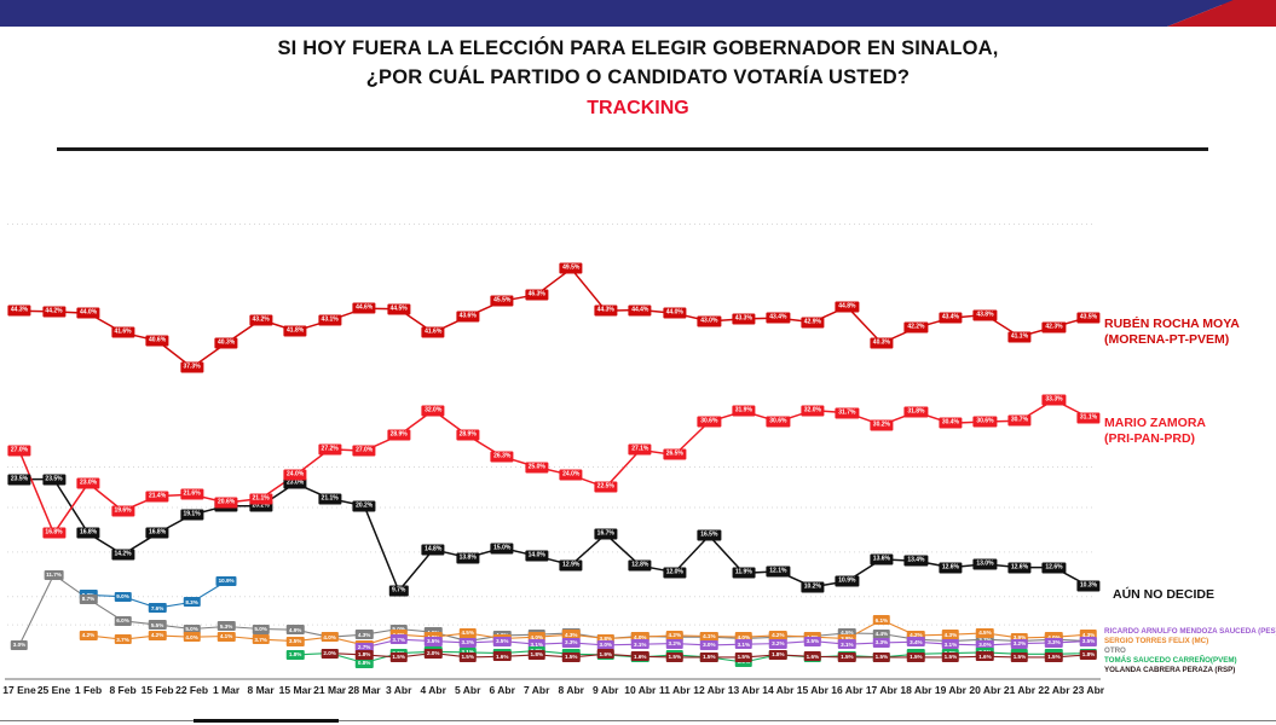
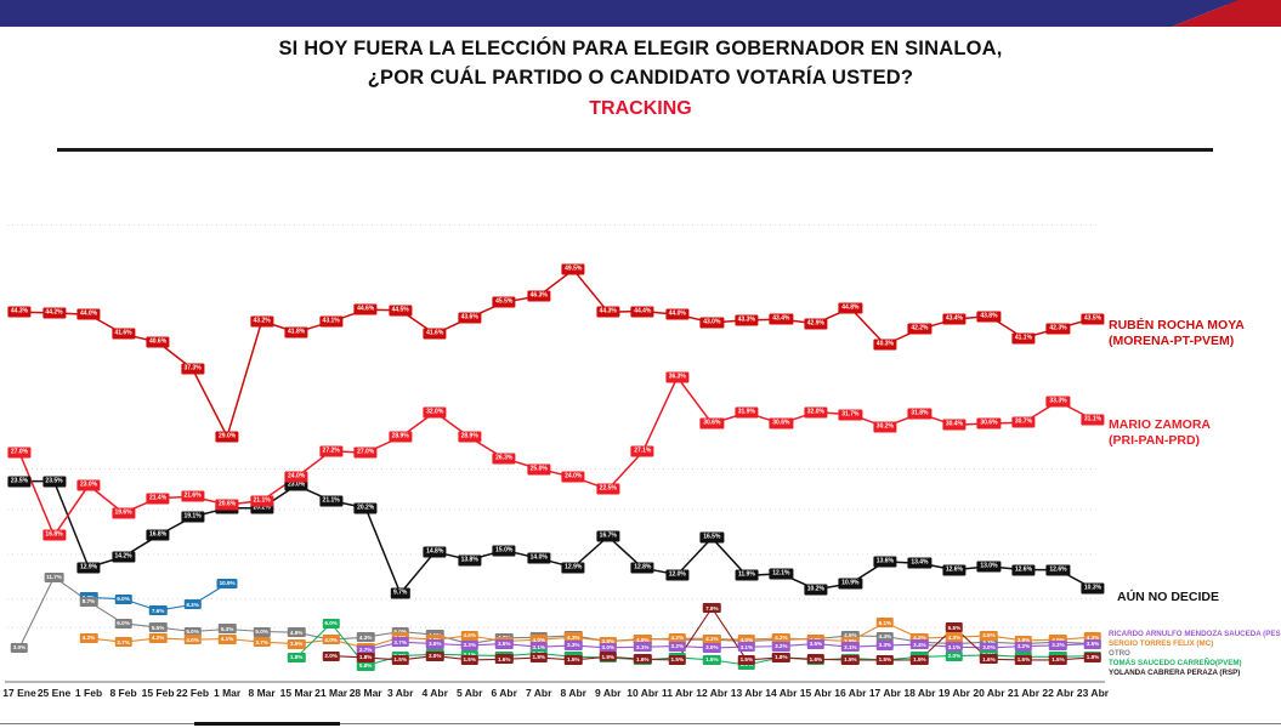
AÚN NO DECIDE/1 Feb: 16.8% -> 12.9%
RUBÉN ROCHA MOYA (MORENA-PT-PVEM)/1 Mar: 40.3% -> 29.0%
TOMÁS SAUCEDO CARREÑO (PVEM)/21 Mar: 2.0% -> 6.0%
MARIO ZAMORA (PRI-PAN-PRD)/11 Abr: 26.5% -> 36.3%
YOLANDA CABRERA PERAZA (RSP)/12 Abr: 1.5% -> 7.9%
YOLANDA CABRERA PERAZA (RSP)/19 Abr: 1.5% -> 5.5%
